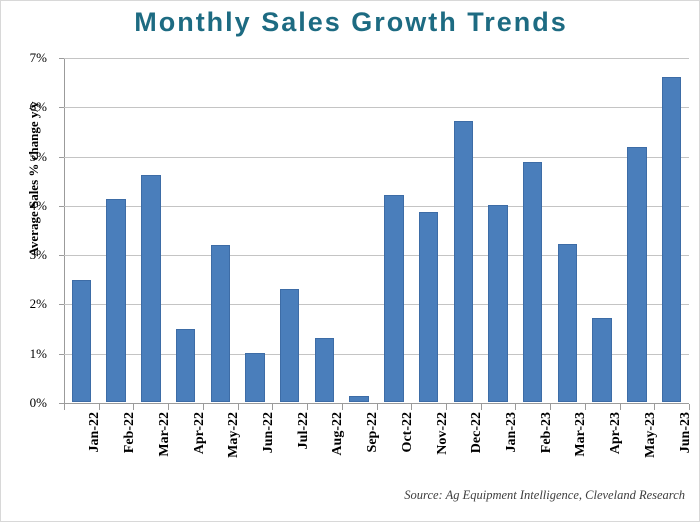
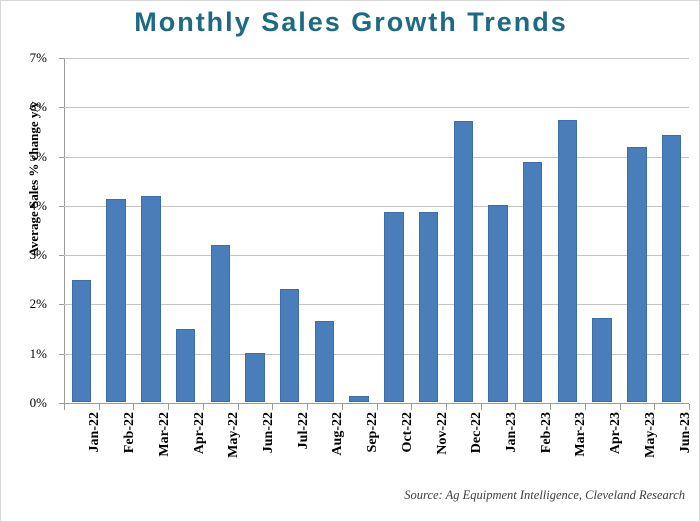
Mar-22: 4.6% -> 4.2%
Aug-22: 1.3% -> 1.6%
Oct-22: 4.2% -> 3.9%
Mar-23: 3.2% -> 5.7%
Jun-23: 6.6% -> 5.4%
